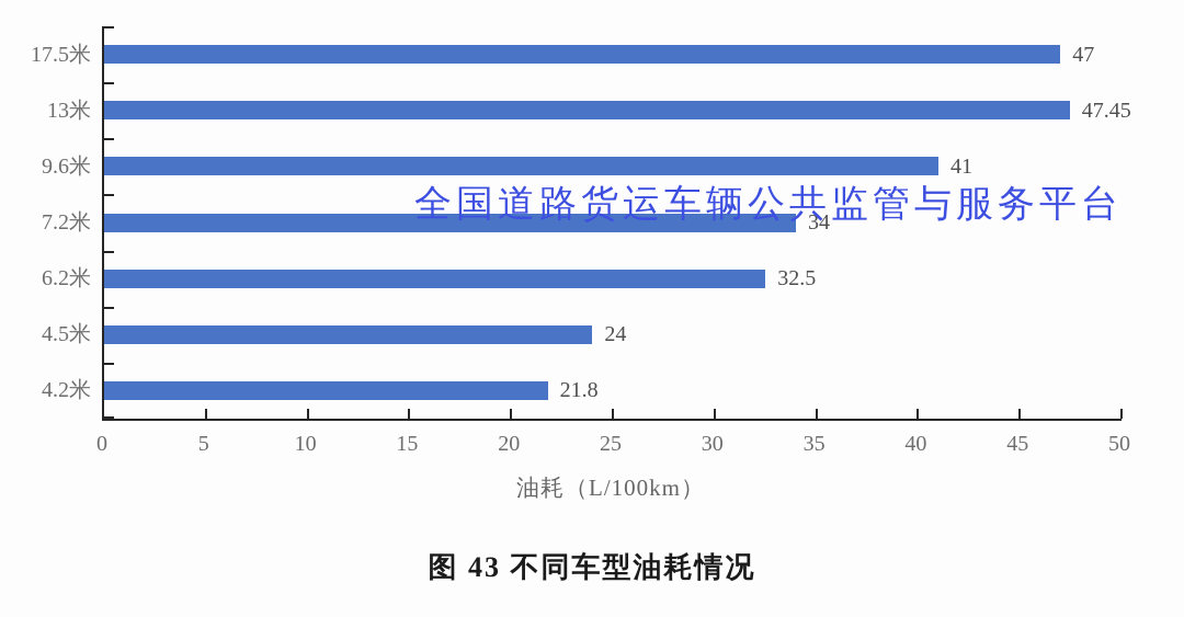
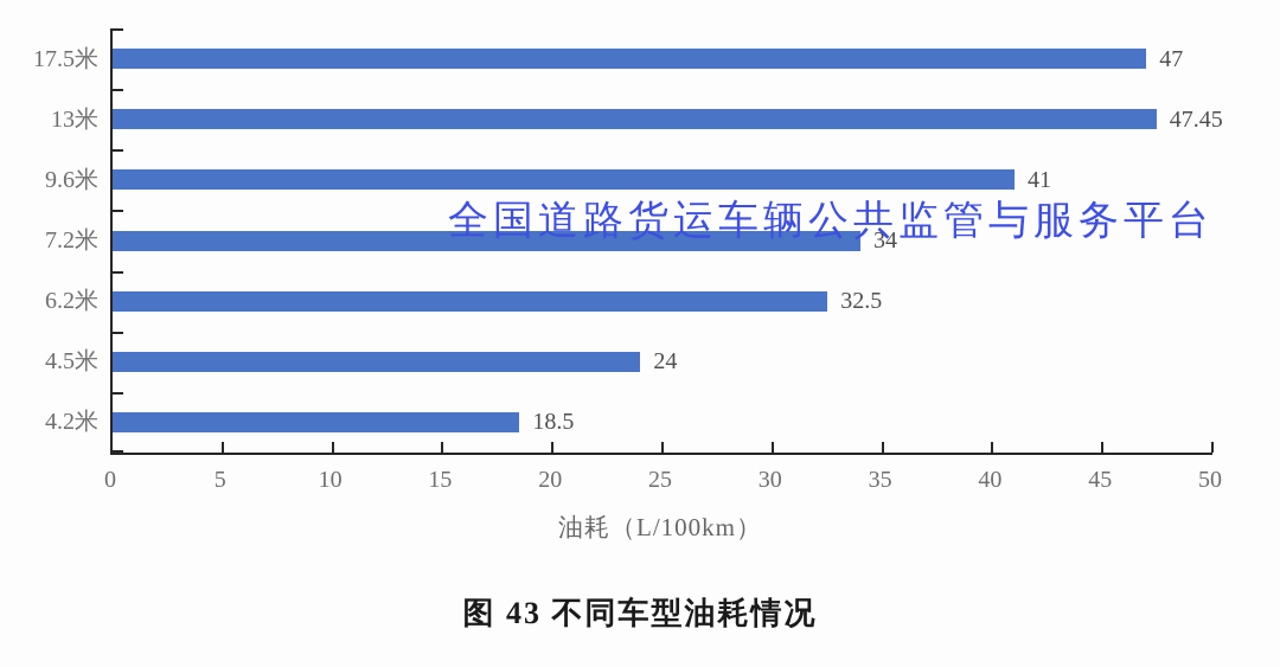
4.2米: 21.8 -> 18.5
